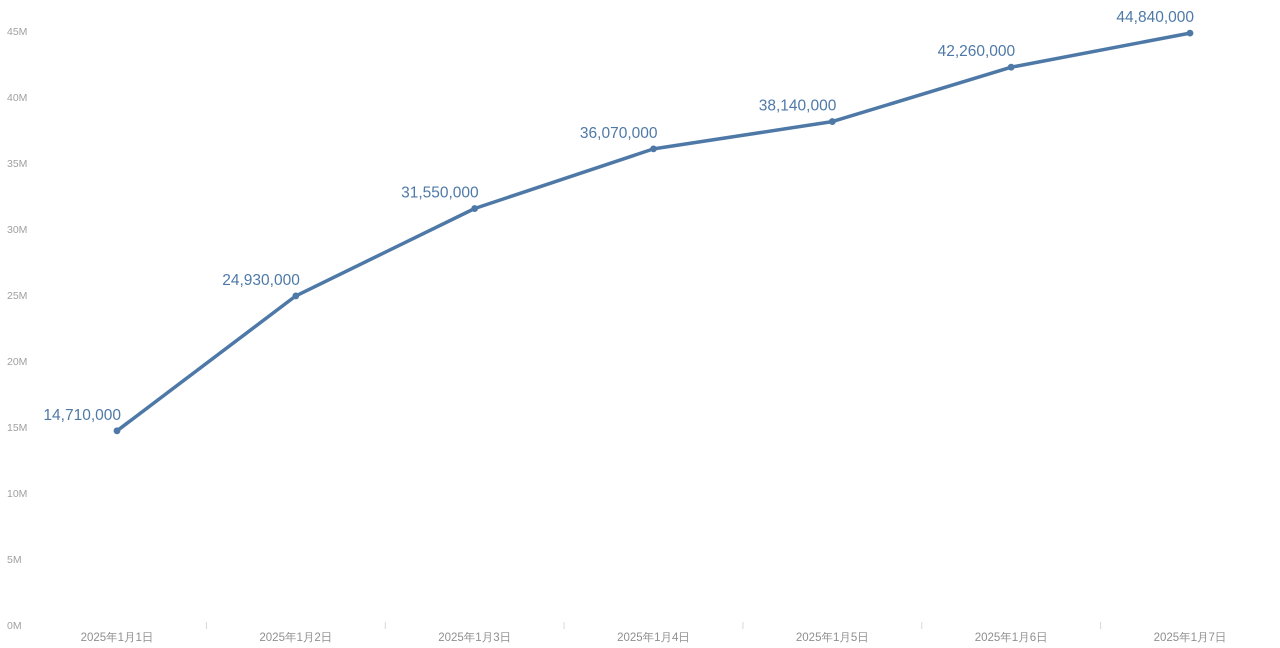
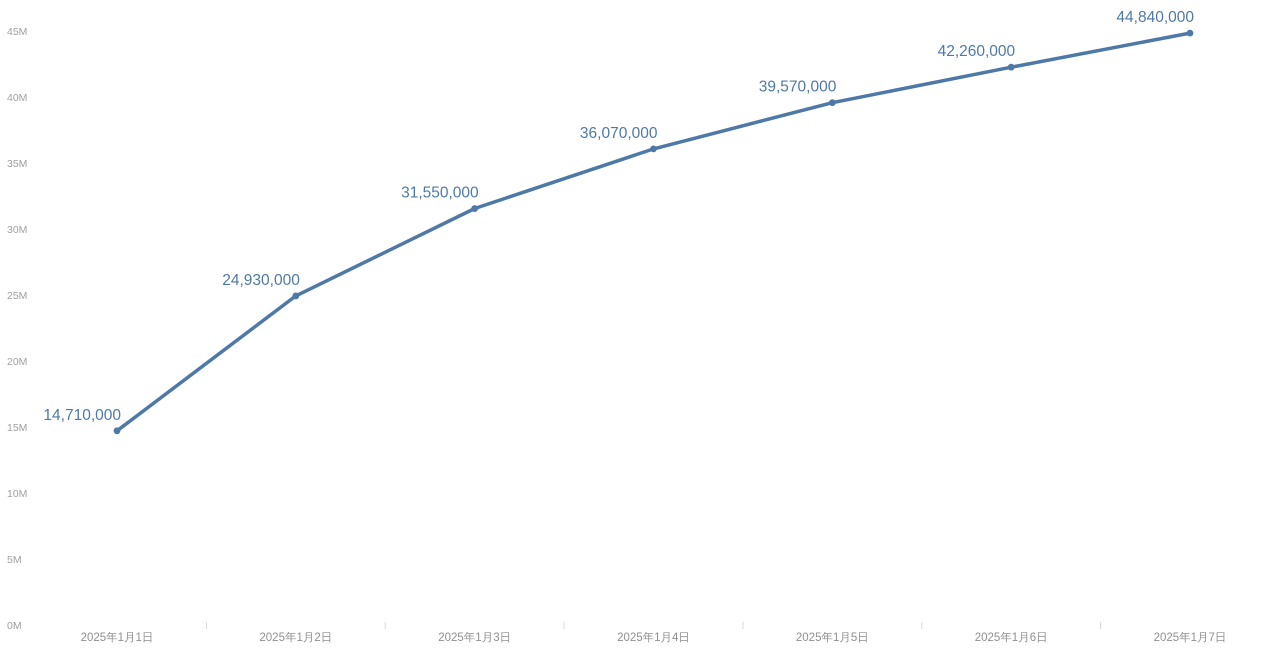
2025年1月5日: 38,140,000 -> 39,570,000
